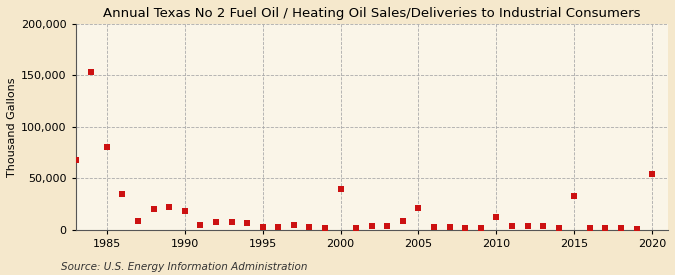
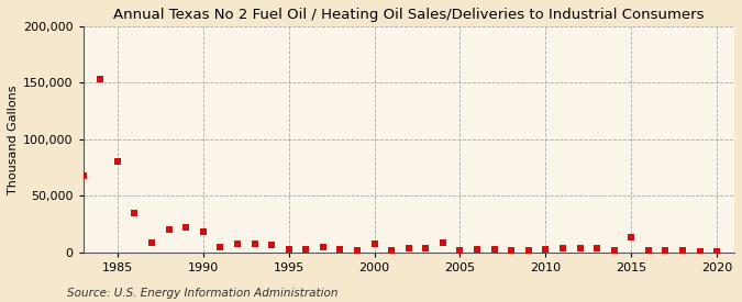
2000: 40,000 -> 8,000
2005: 21,000 -> 2,000
2010: 12,000 -> 3,000
2015: 33,000 -> 13,000
2020: 54,000 -> 1,000
